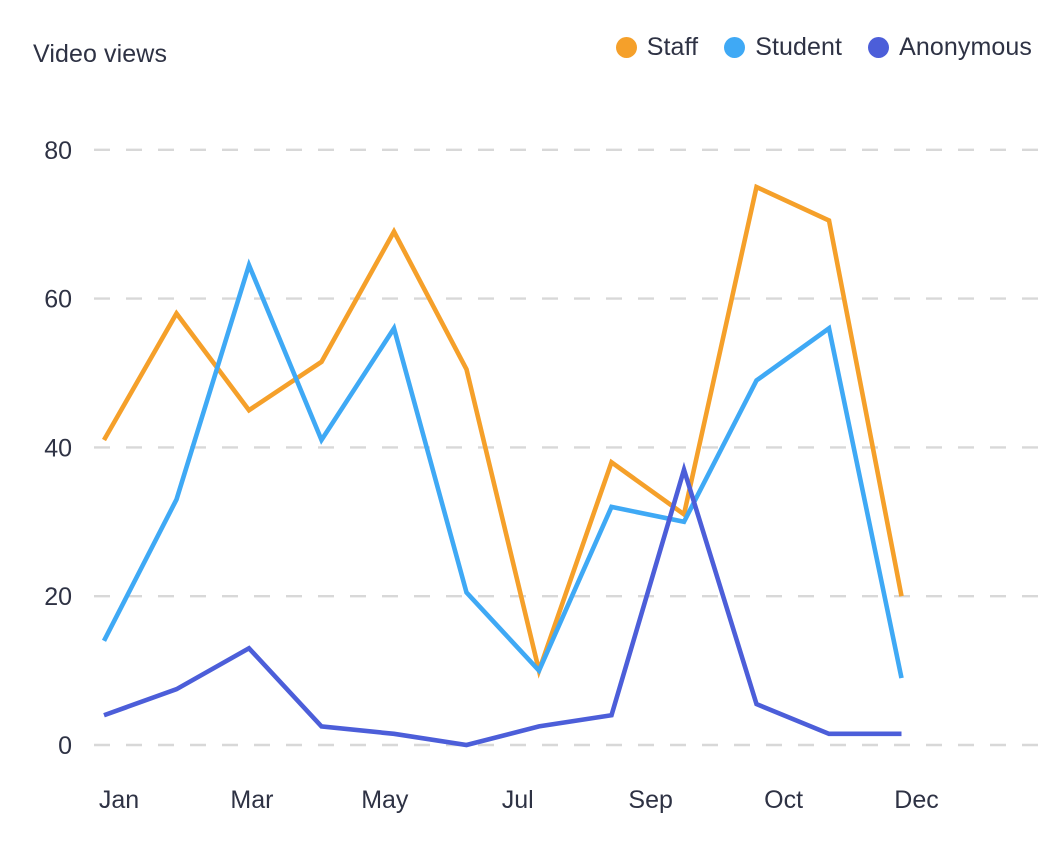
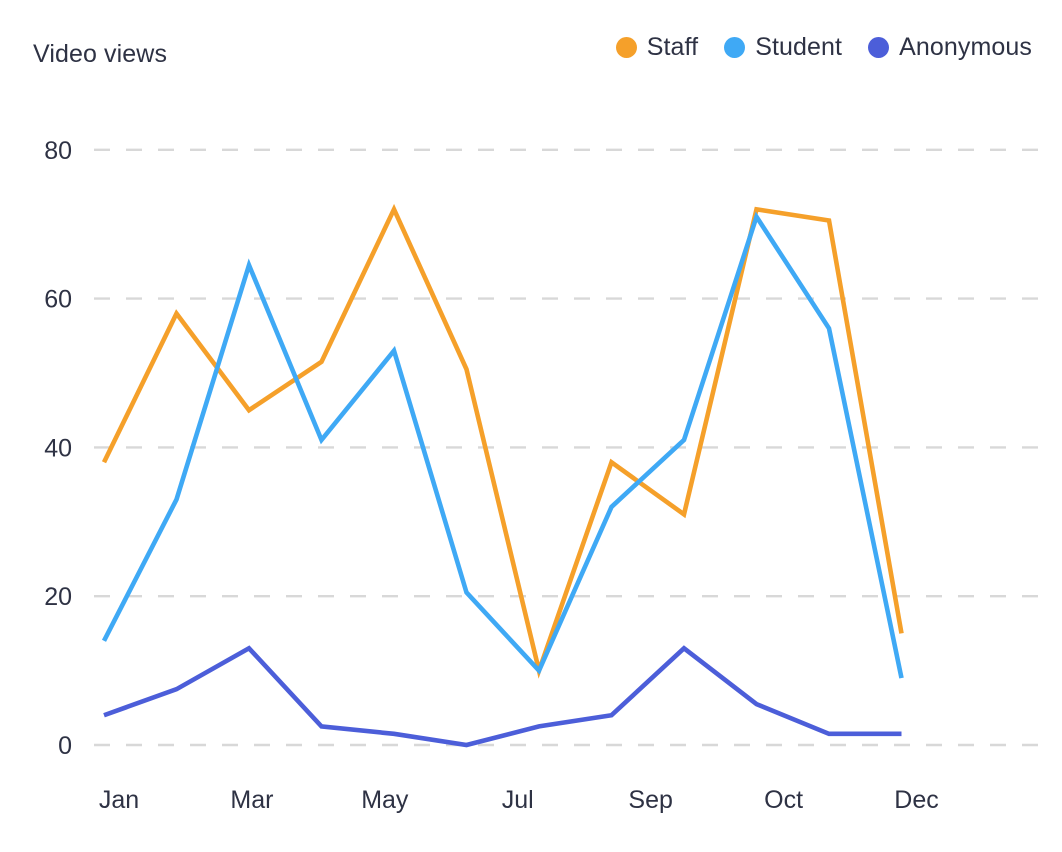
Staff/Jan: 41 -> 38
Staff/May: 69 -> 72
Student/May: 56 -> 53
Student/Sep: 30 -> 41
Anonymous/Sep: 37 -> 13
Staff/Oct: 75 -> 72
Student/Oct: 49 -> 71
Staff/Dec: 20 -> 15
